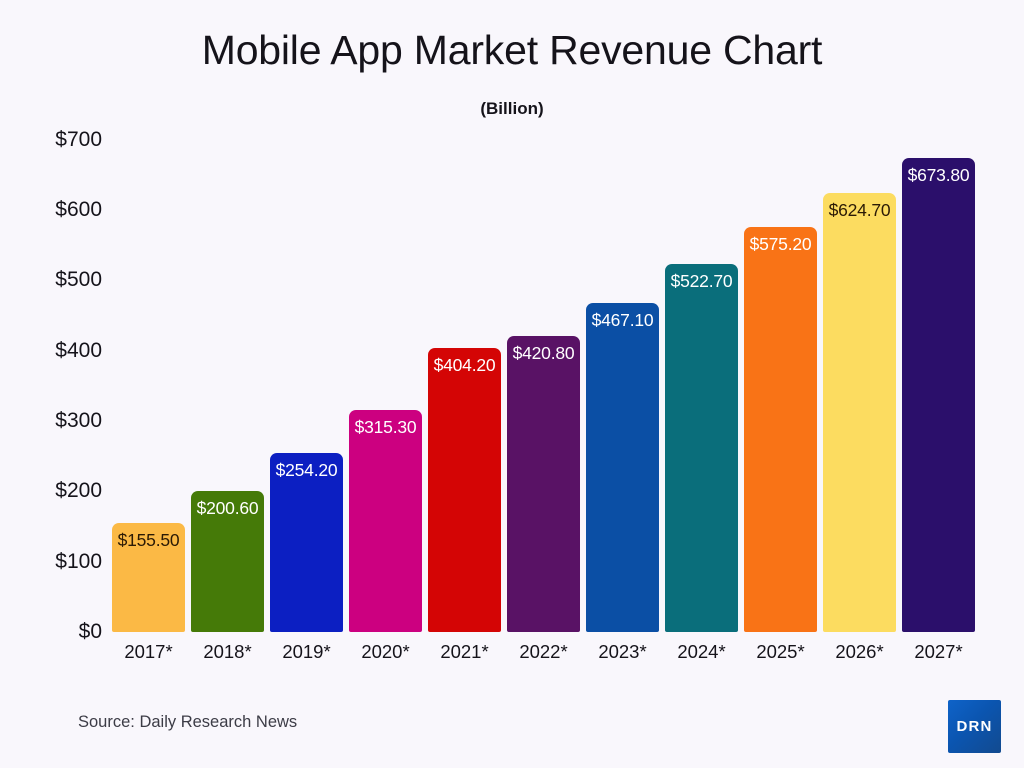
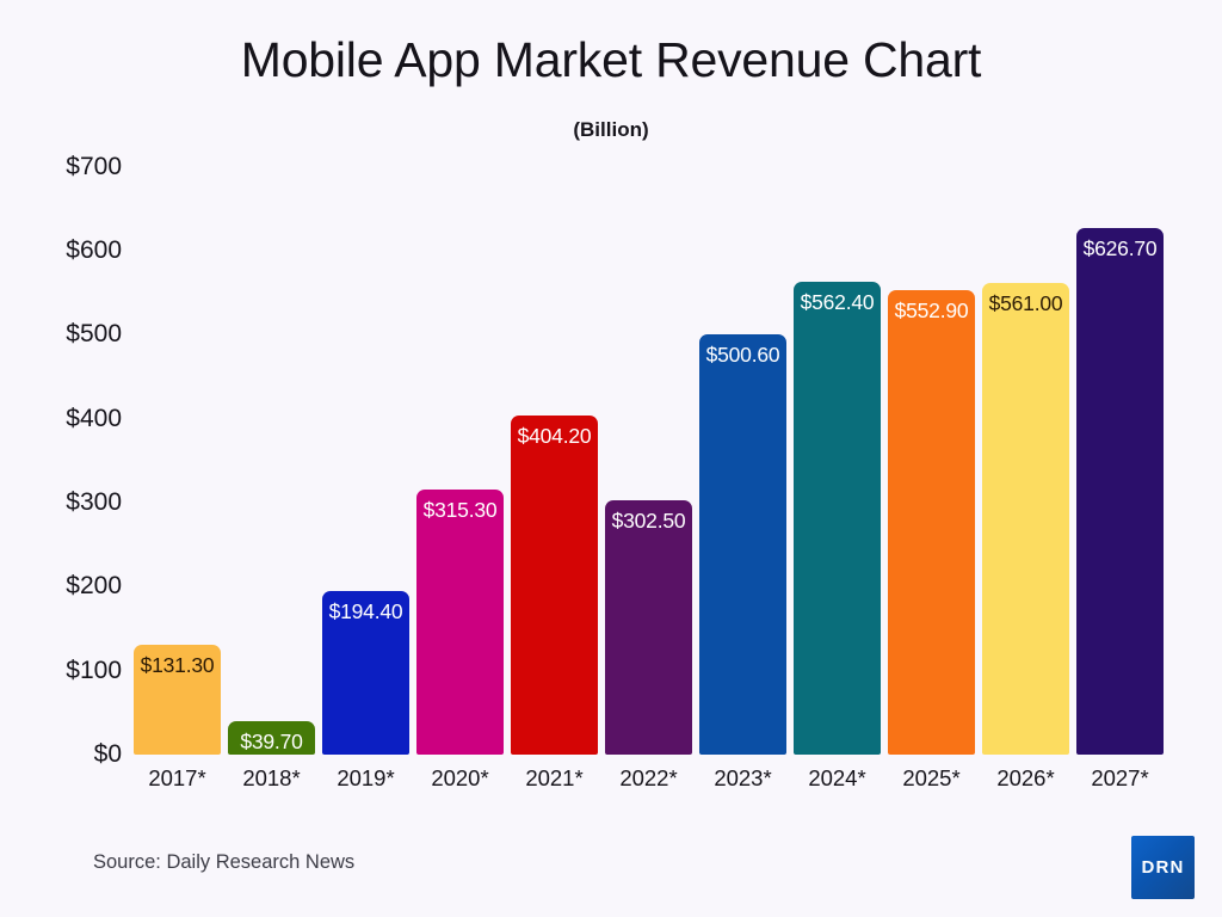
2017*: $155.50 -> $131.30
2018*: $200.60 -> $39.70
2019*: $254.20 -> $194.40
2022*: $420.80 -> $302.50
2023*: $467.10 -> $500.60
2024*: $522.70 -> $562.40
2025*: $575.20 -> $552.90
2026*: $624.70 -> $561.00
2027*: $673.80 -> $626.70
